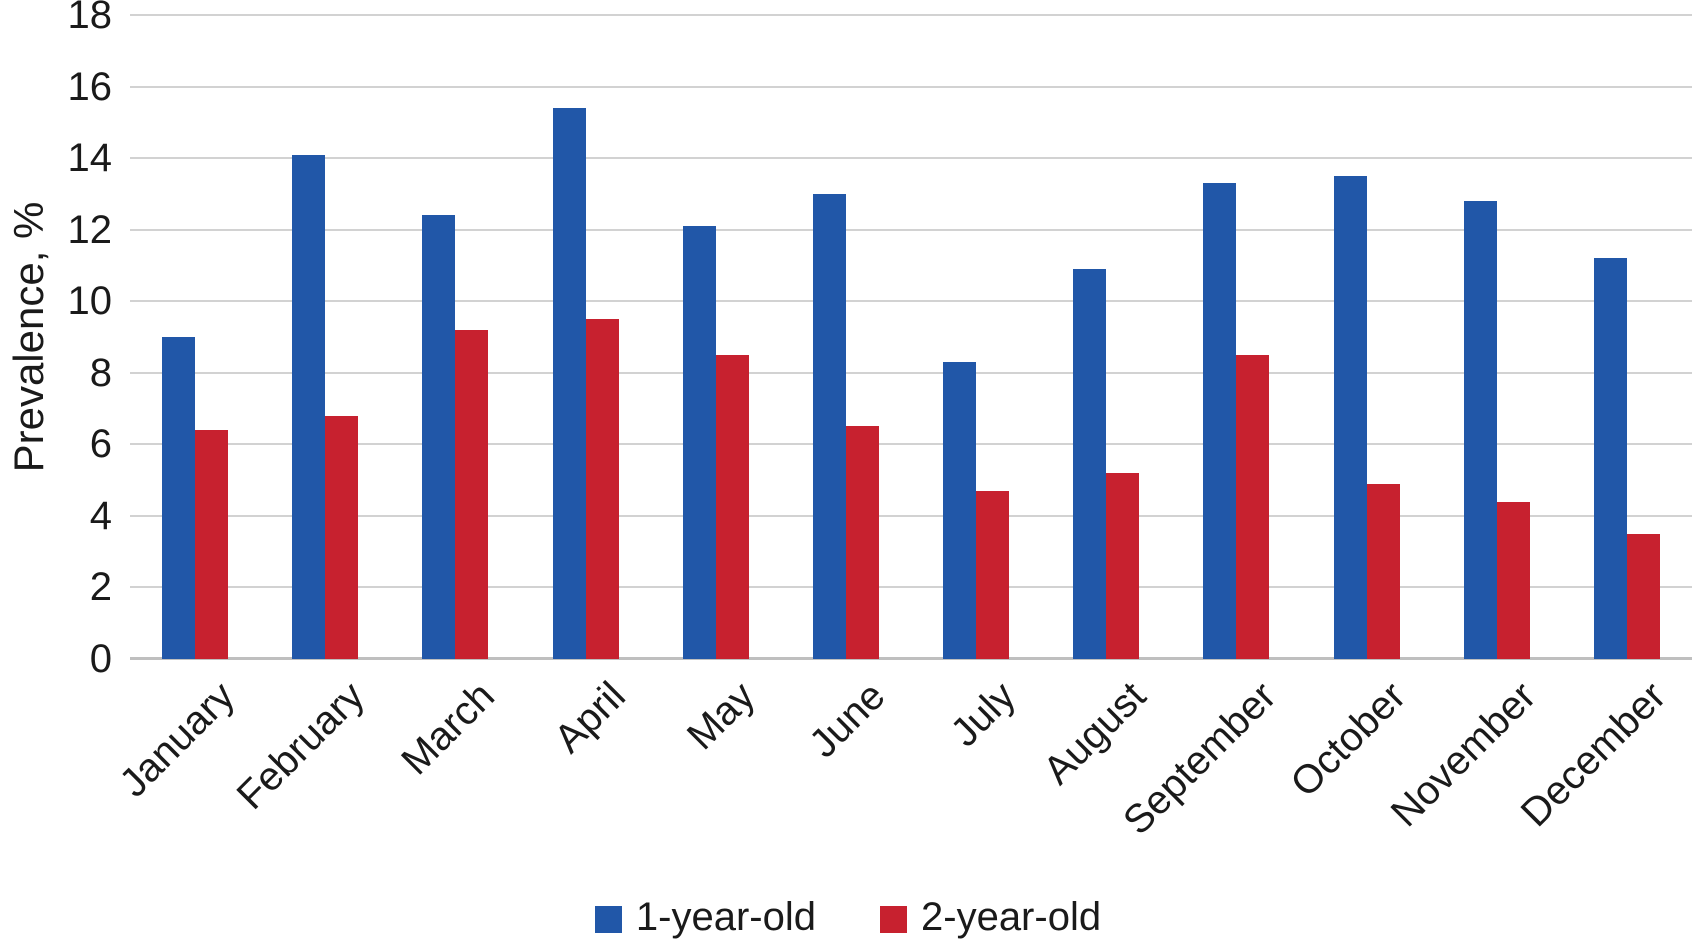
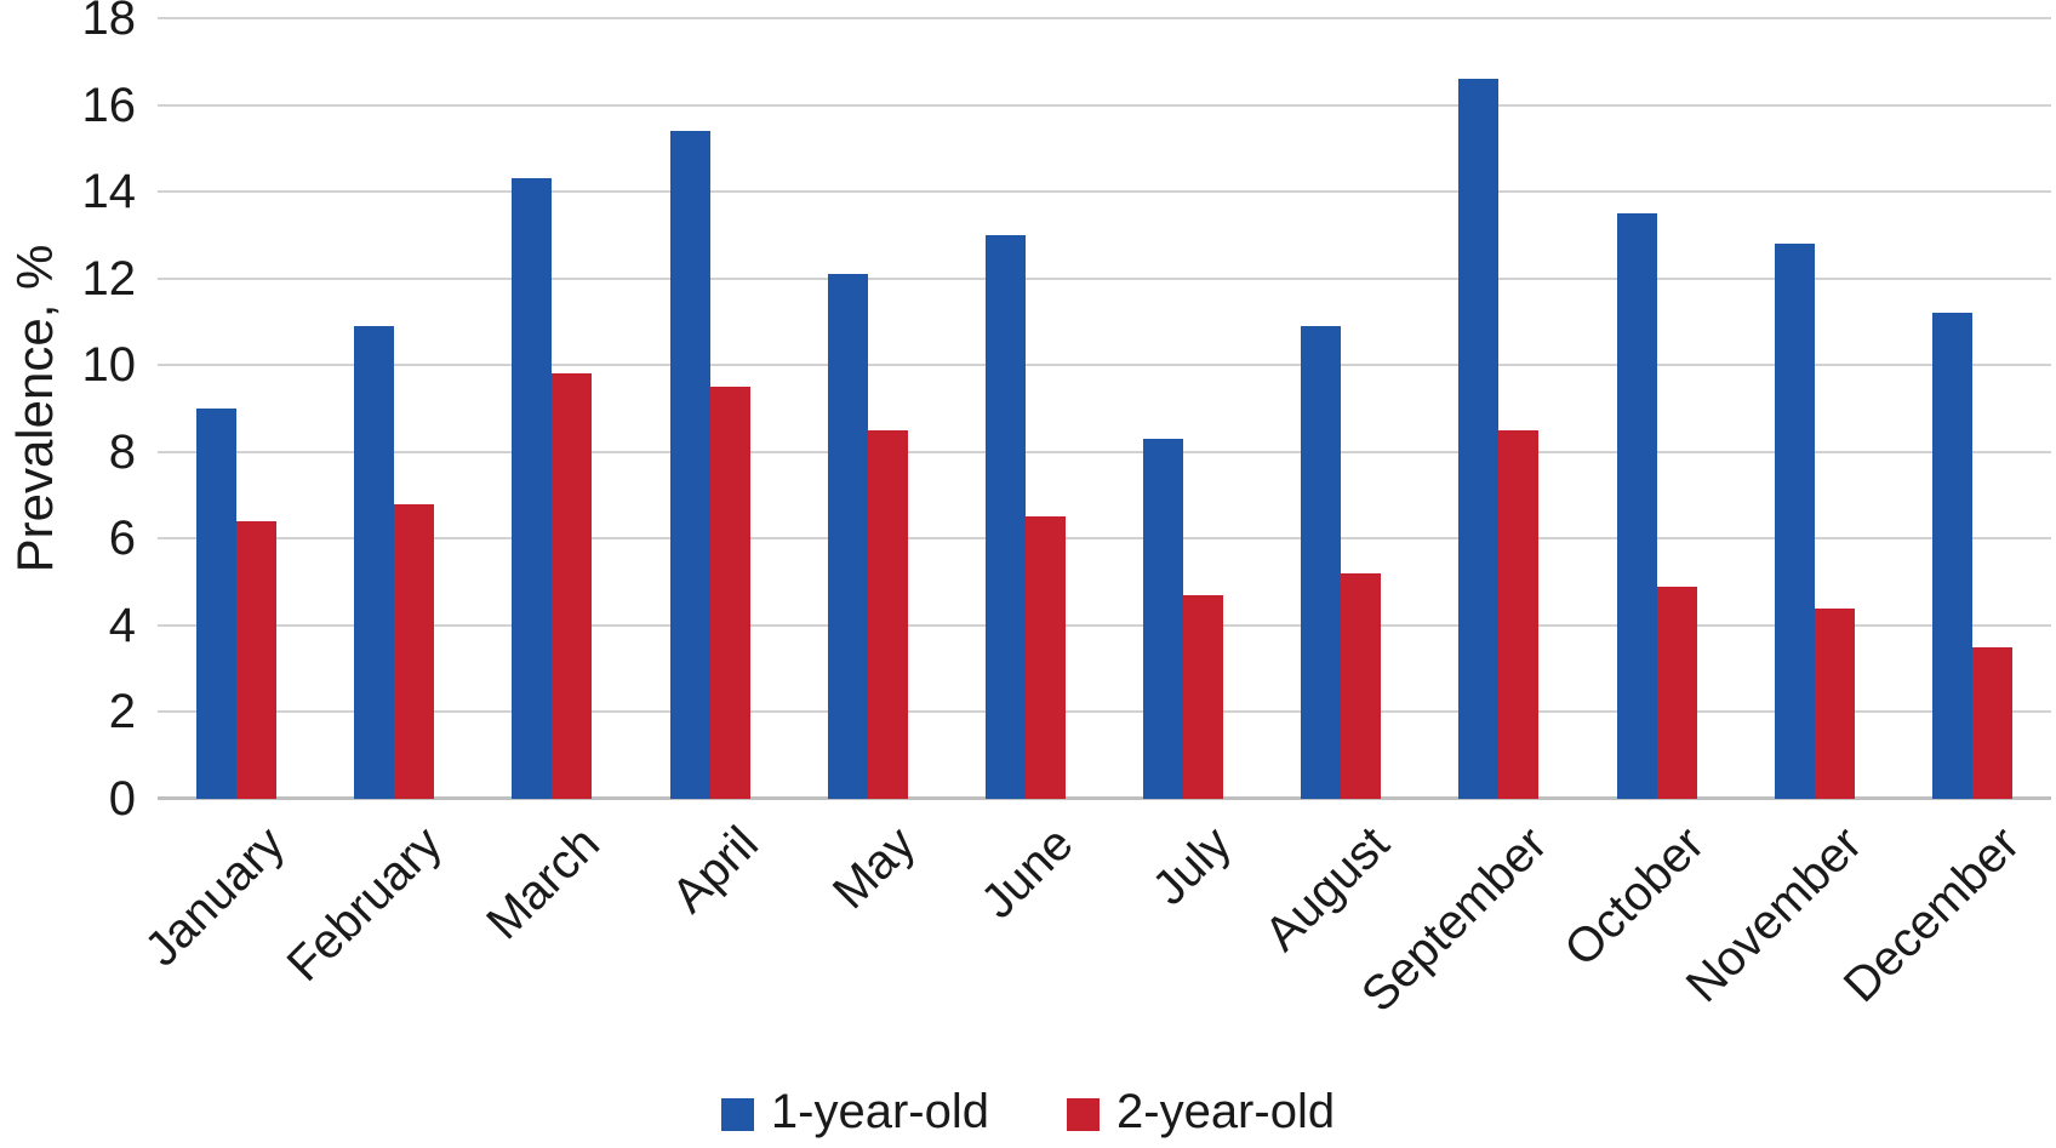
1-year-old/February: 14.1 -> 10.9
1-year-old/March: 12.4 -> 14.3
2-year-old/March: 9.2 -> 9.8
1-year-old/September: 13.3 -> 16.6
